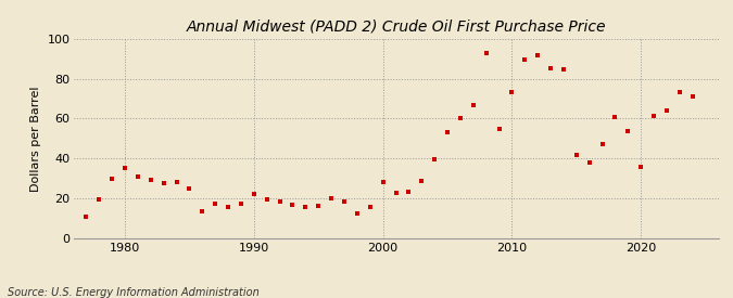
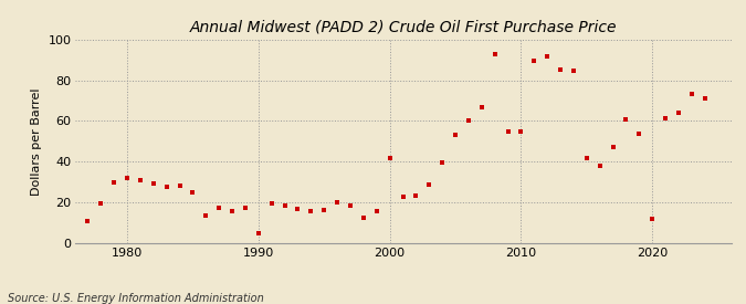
1980: 36 -> 32
1990: 22 -> 5
2000: 28 -> 42
2010: 73 -> 55
2020: 36 -> 12
